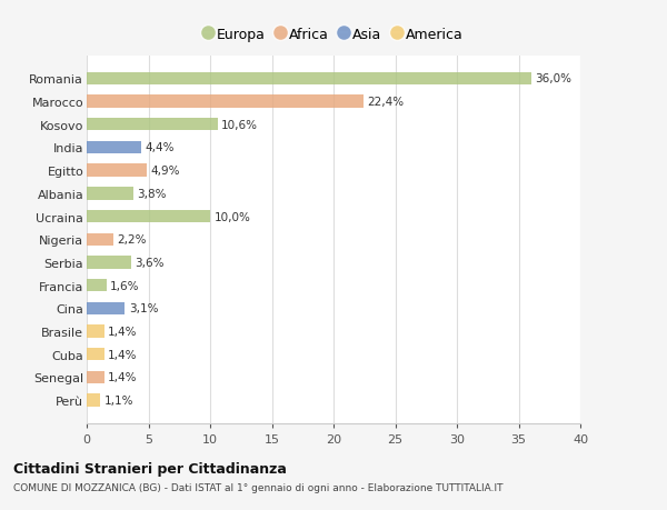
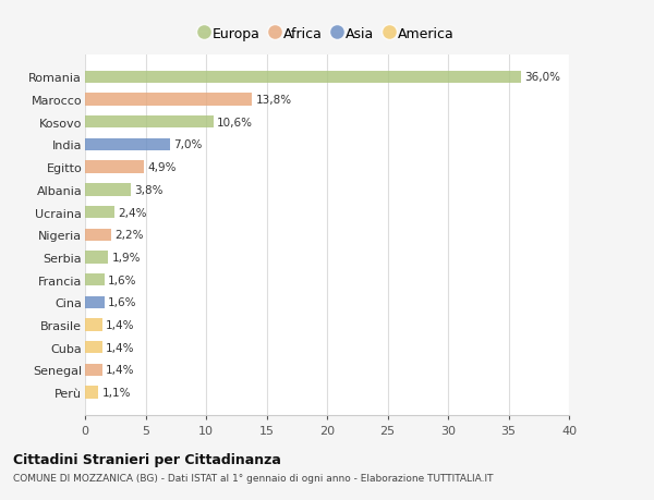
Marocco: 22,4% -> 13,8%
India: 4,4% -> 7,0%
Ucraina: 10,0% -> 2,4%
Serbia: 3,6% -> 1,9%
Cina: 3,1% -> 1,6%
